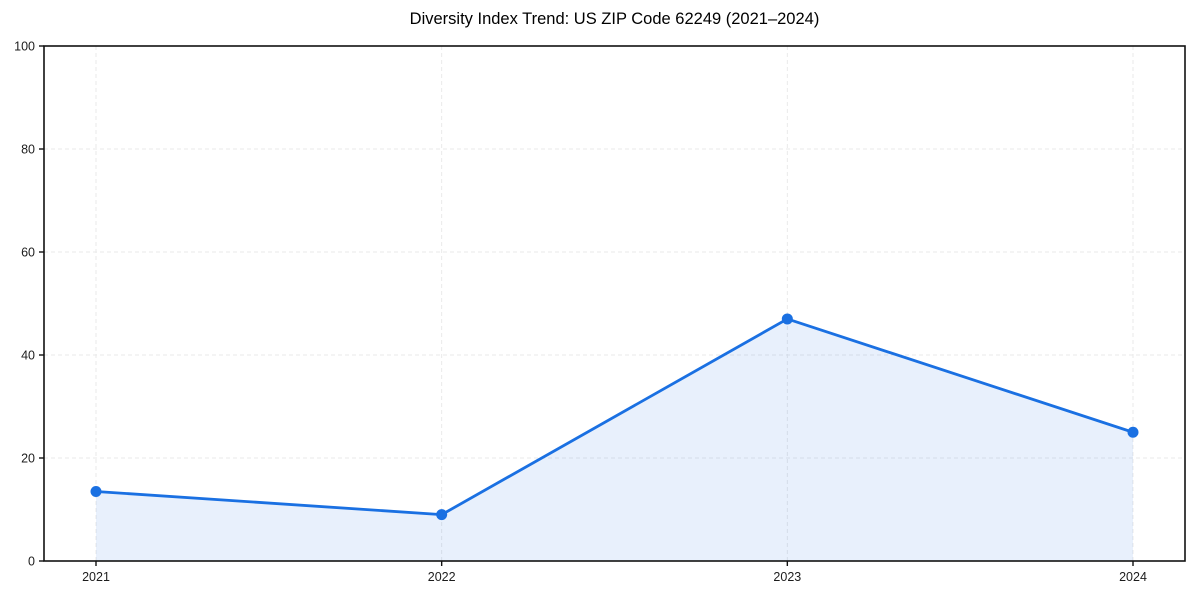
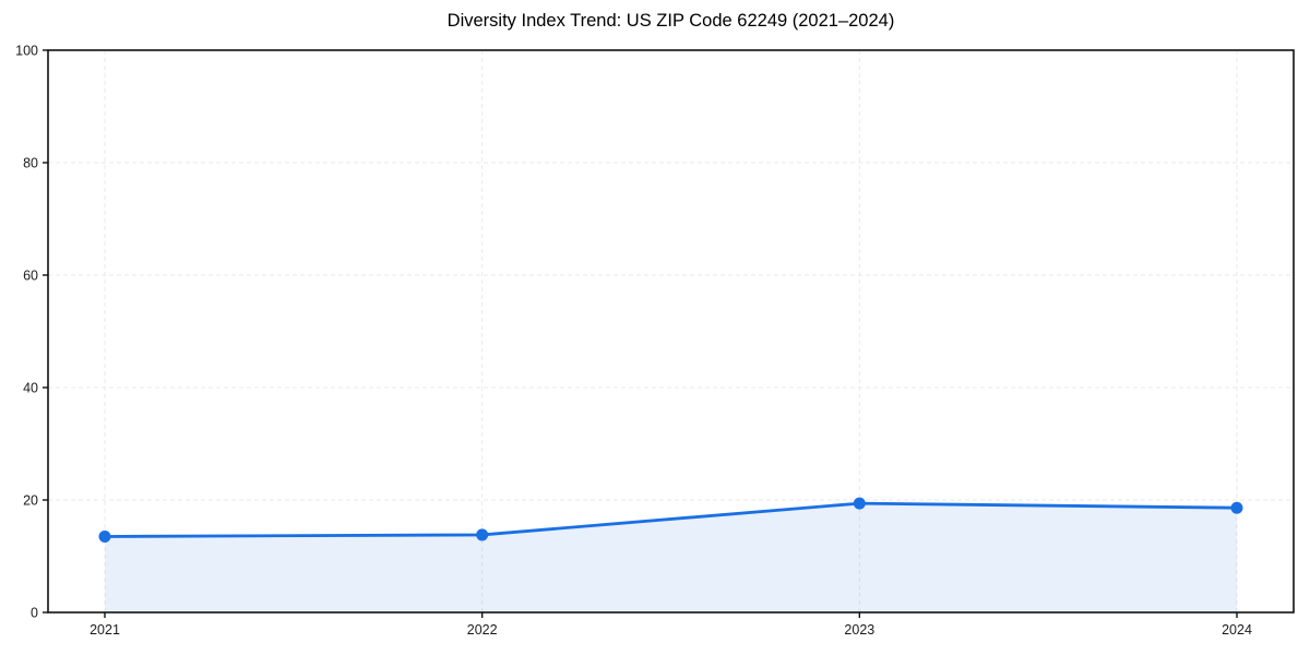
2022: 9 -> 14
2023: 47 -> 19
2024: 25 -> 19
